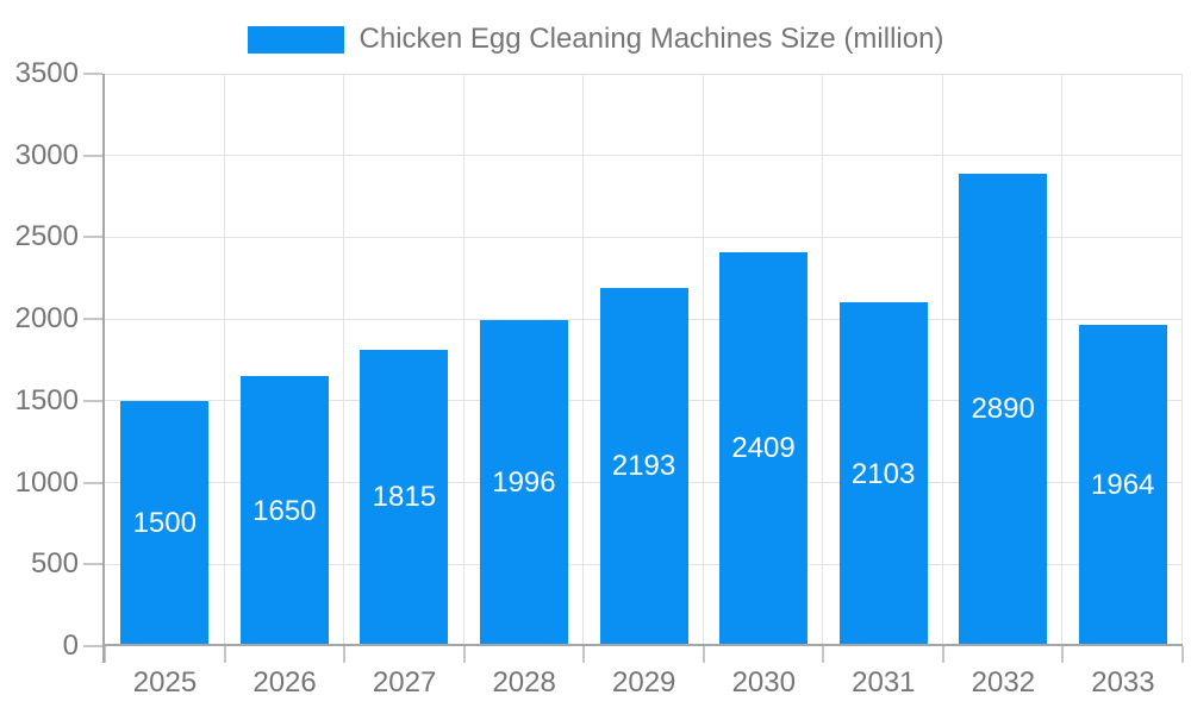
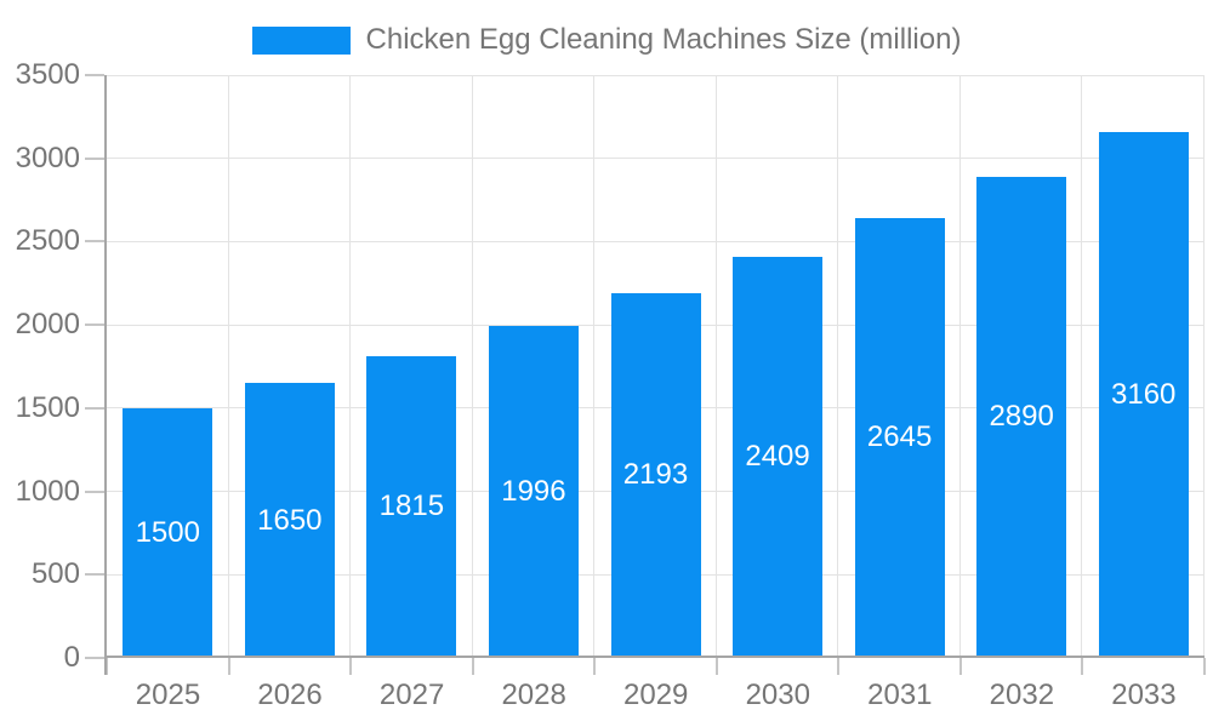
2031: 2103 -> 2645
2033: 1964 -> 3160
